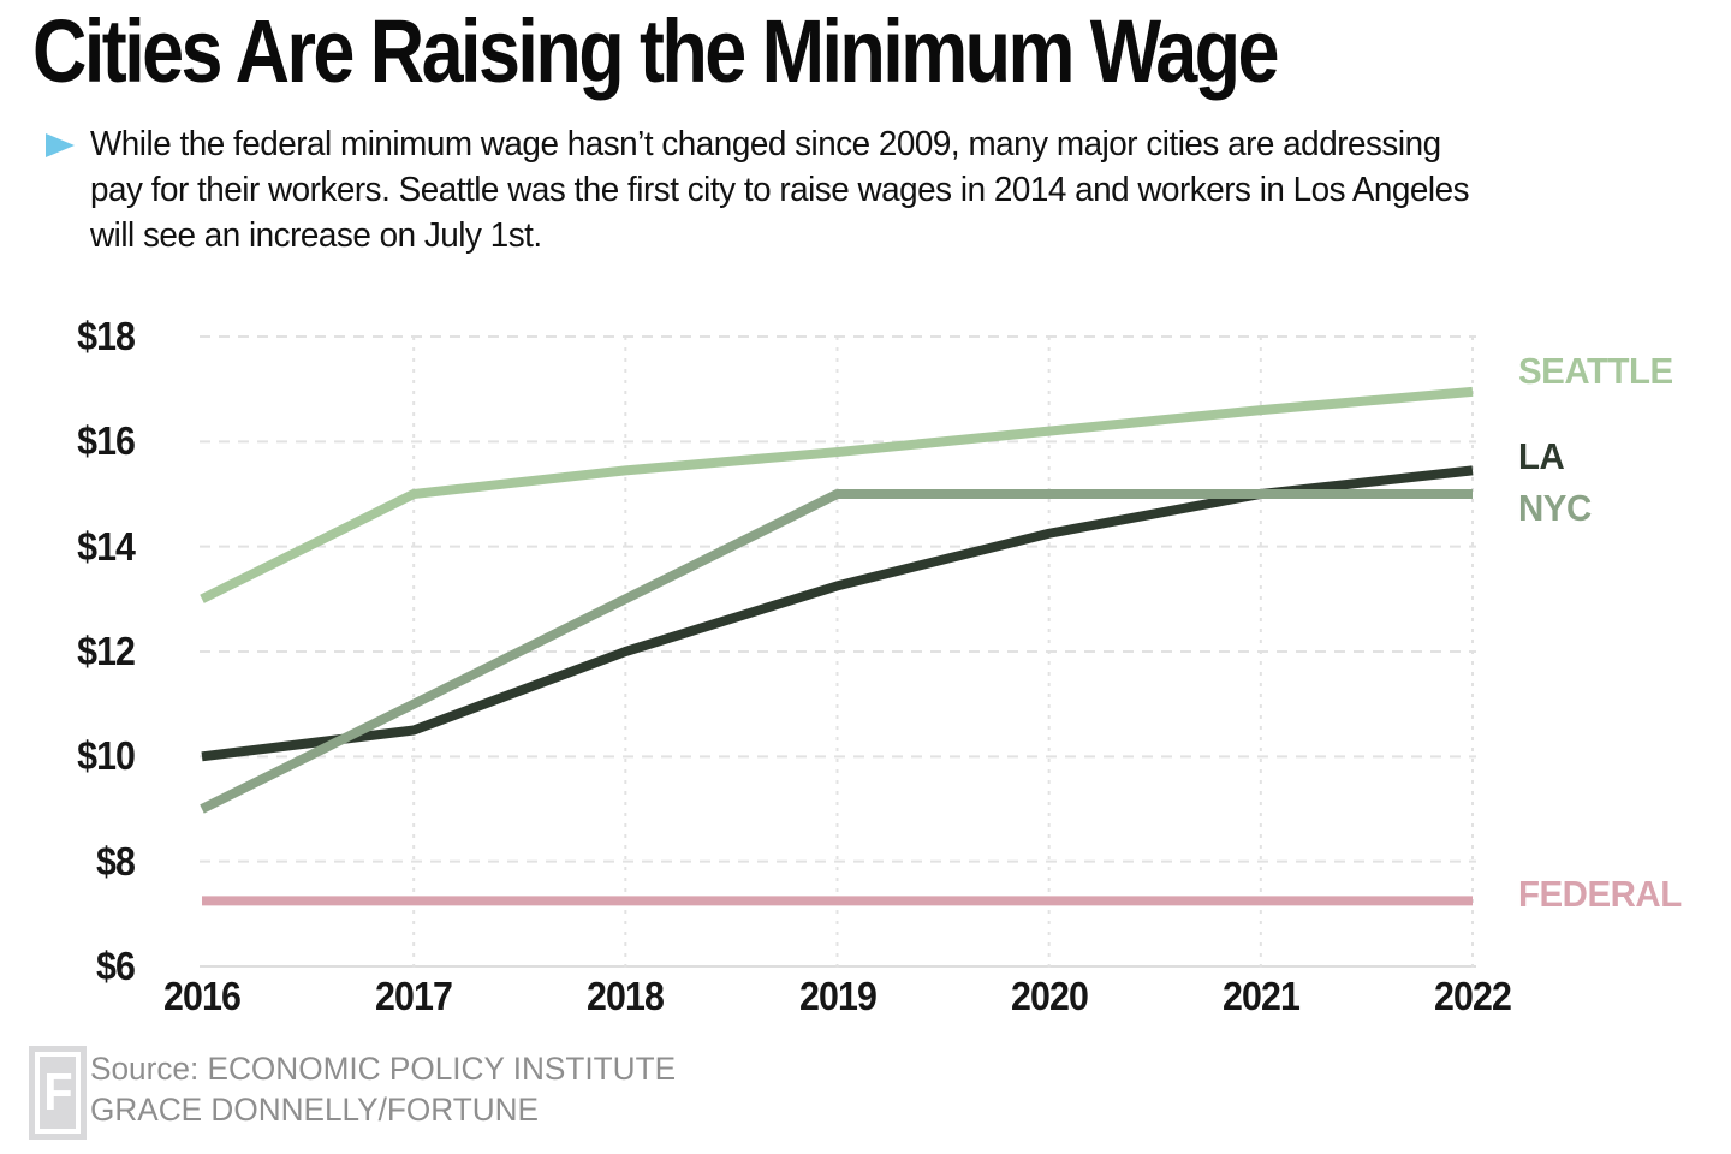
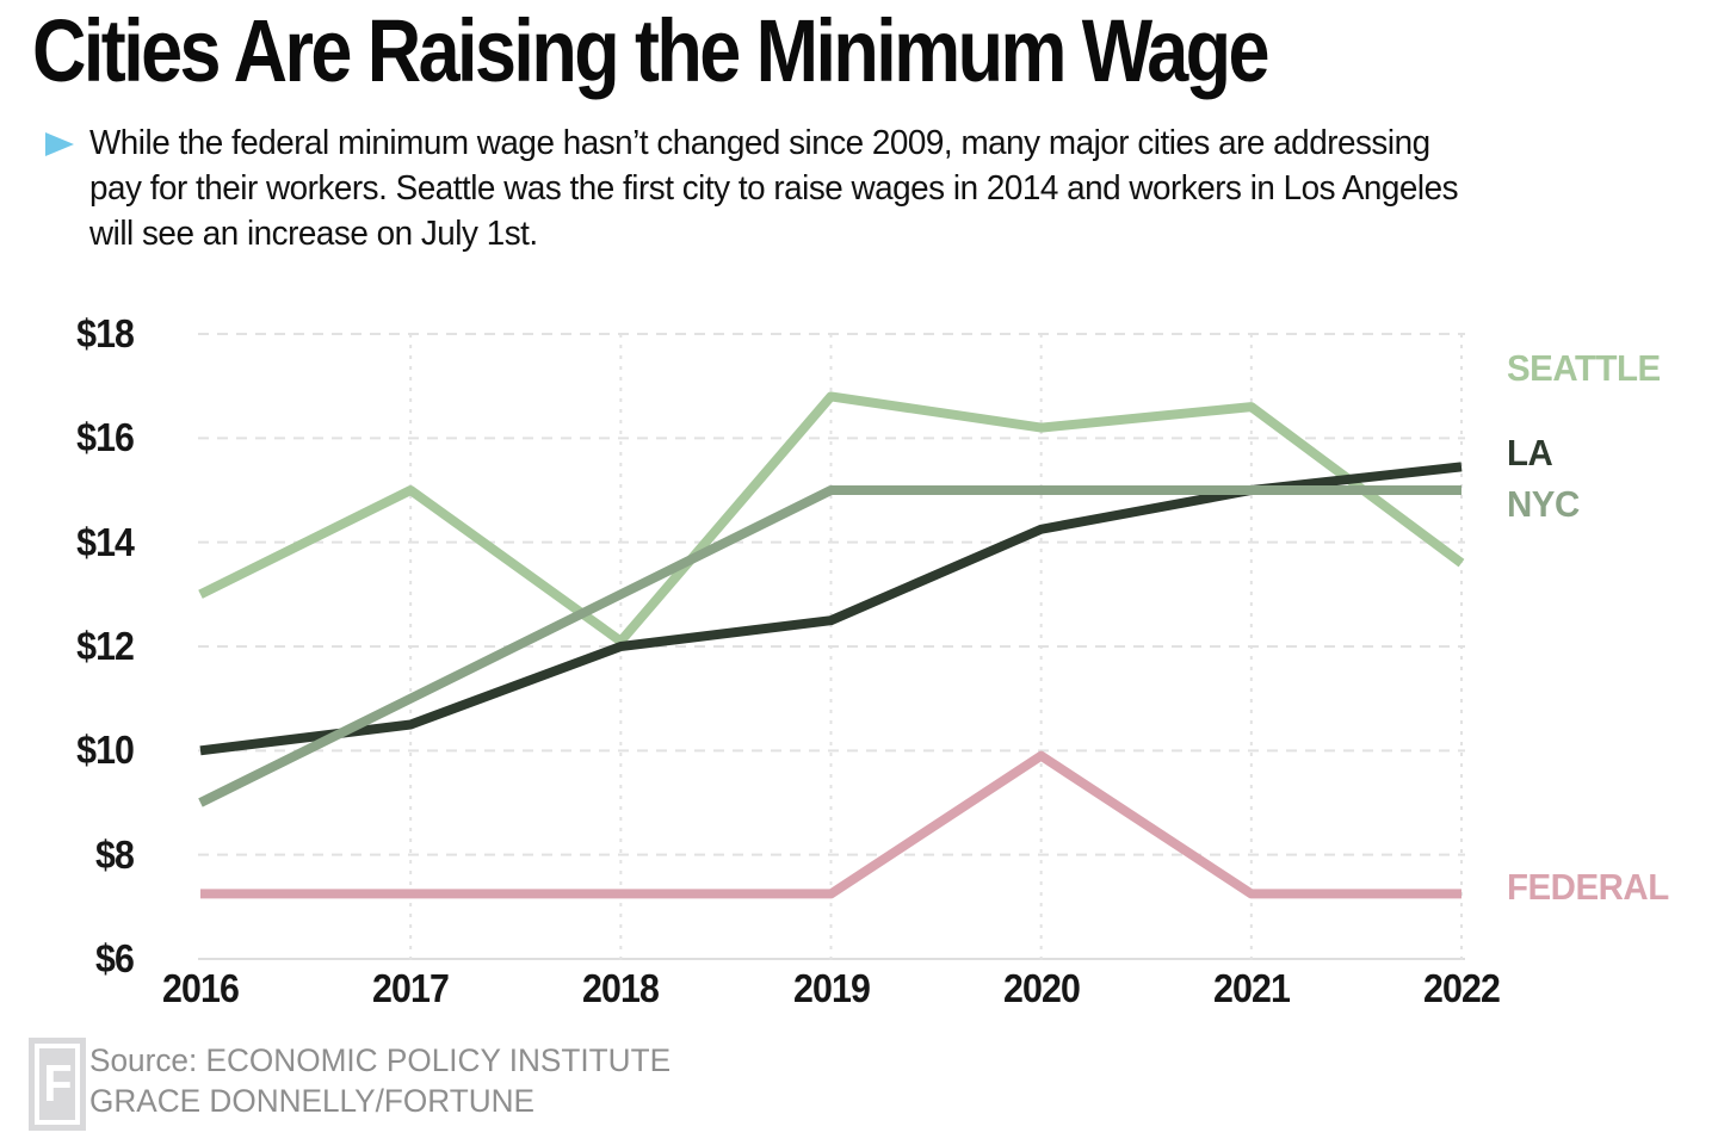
SEATTLE/2018: $15.4 -> $12.1
SEATTLE/2019: $15.8 -> $16.8
LA/2019: $13.2 -> $12.5
FEDERAL/2020: $7.2 -> $9.9
SEATTLE/2022: $16.9 -> $13.6
